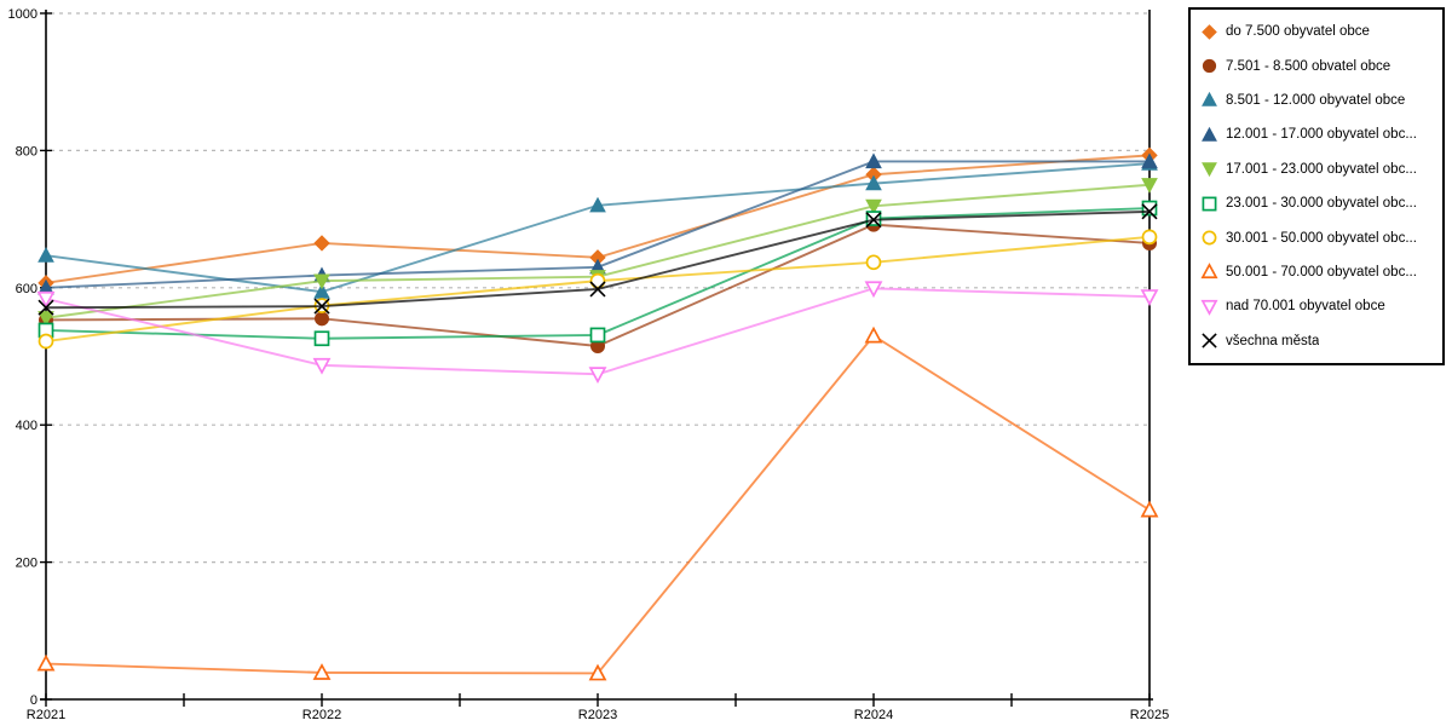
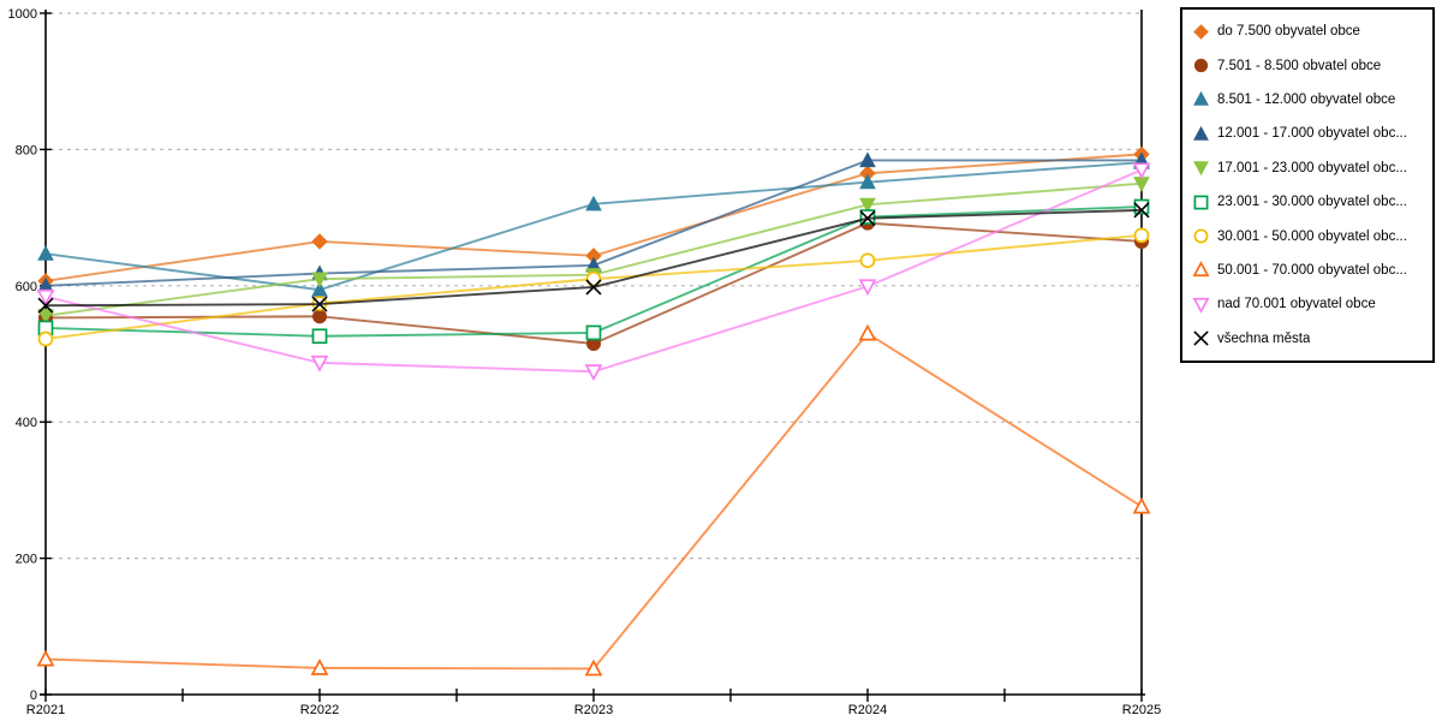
nad 70.001 obyvatel obce/R2025: 590 -> 770
